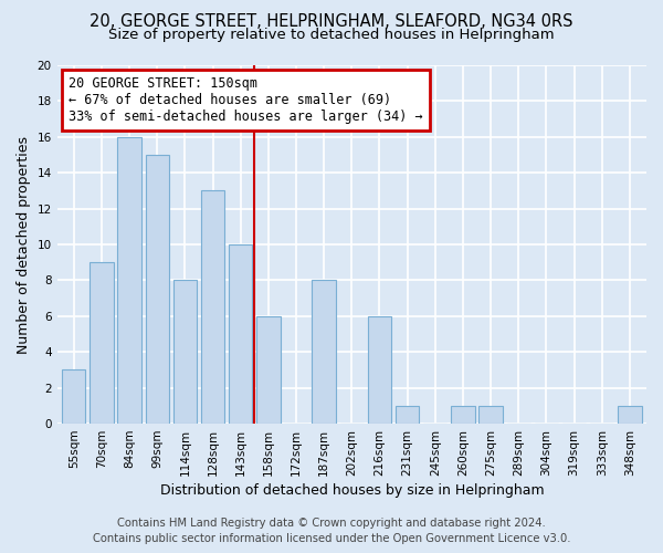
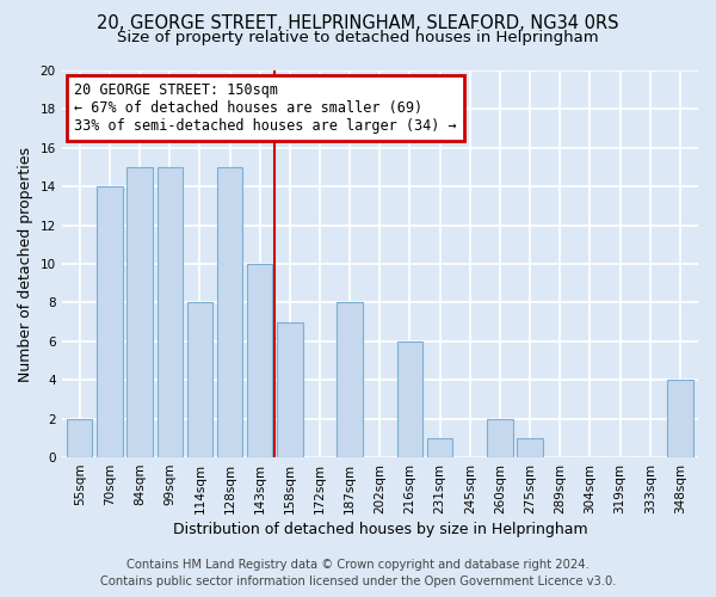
55sqm: 3 -> 2
70sqm: 9 -> 14
84sqm: 16 -> 15
128sqm: 13 -> 15
158sqm: 6 -> 7
260sqm: 1 -> 2
348sqm: 1 -> 4
